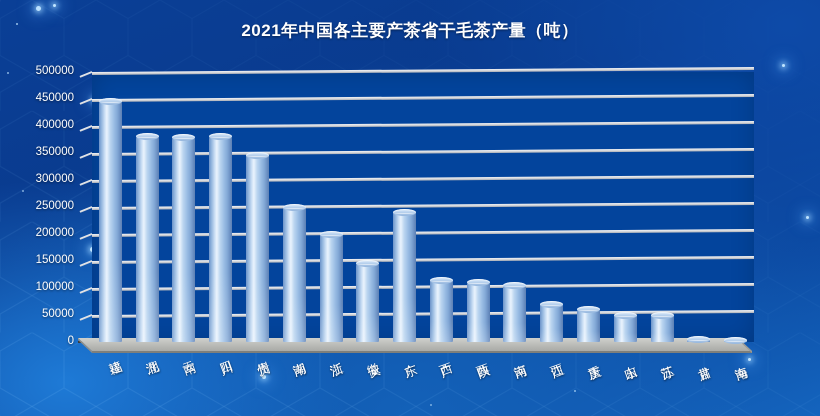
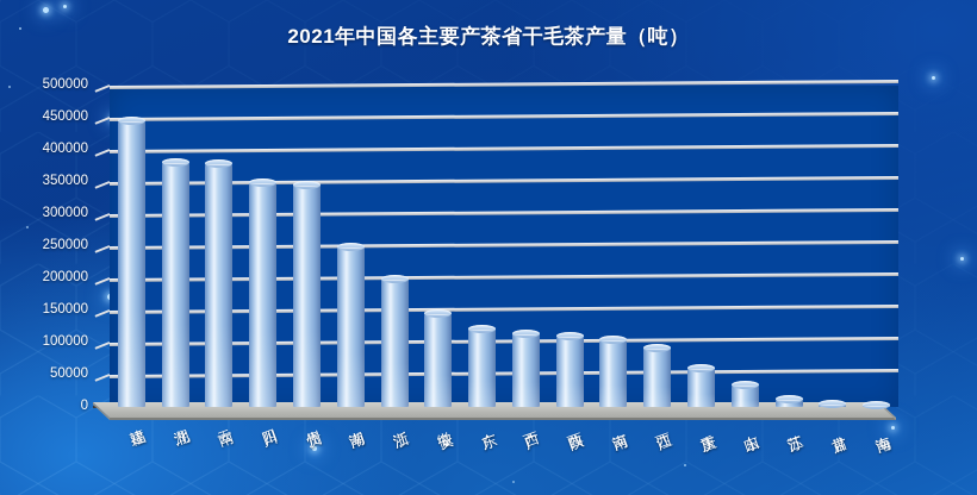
四川: 380000 -> 350000
广东: 240000 -> 120000
江西: 70000 -> 90000
山东: 50000 -> 30000
江苏: 50000 -> 10000
